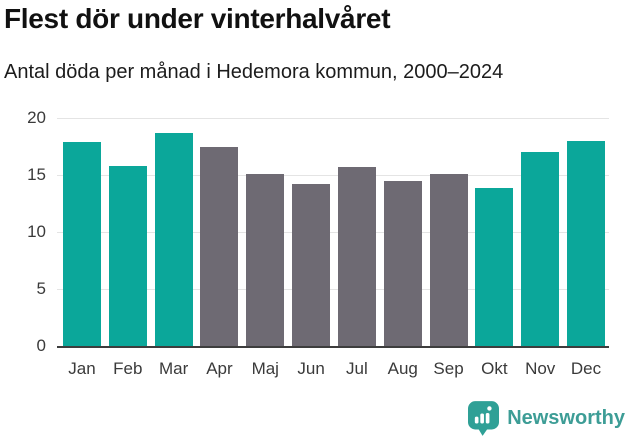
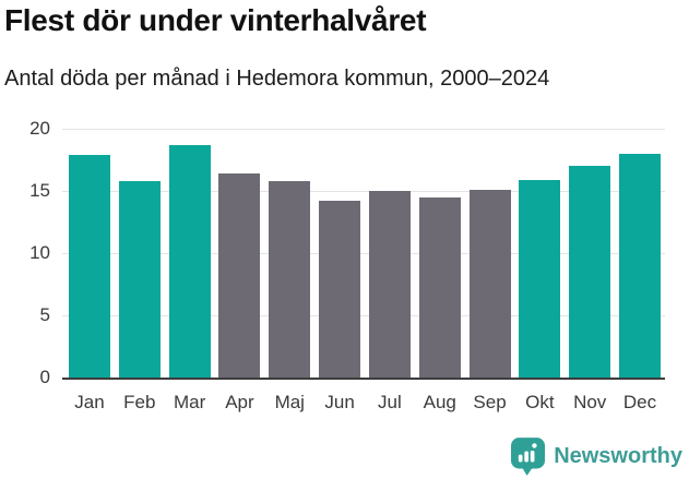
Apr: 17.5 -> 16.4
Maj: 15.1 -> 15.8
Jul: 15.7 -> 15.0
Okt: 13.9 -> 15.9
